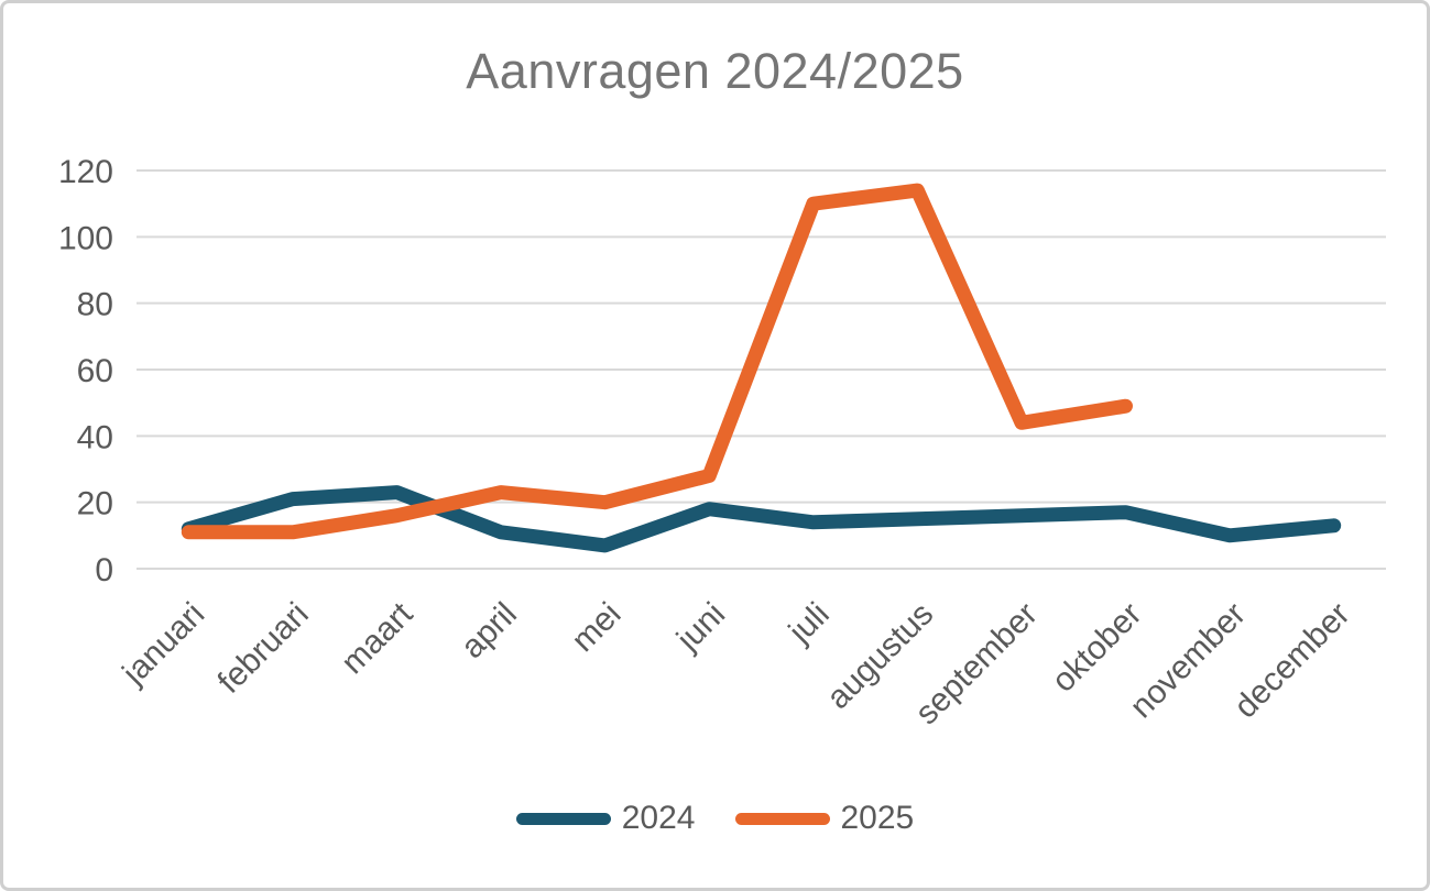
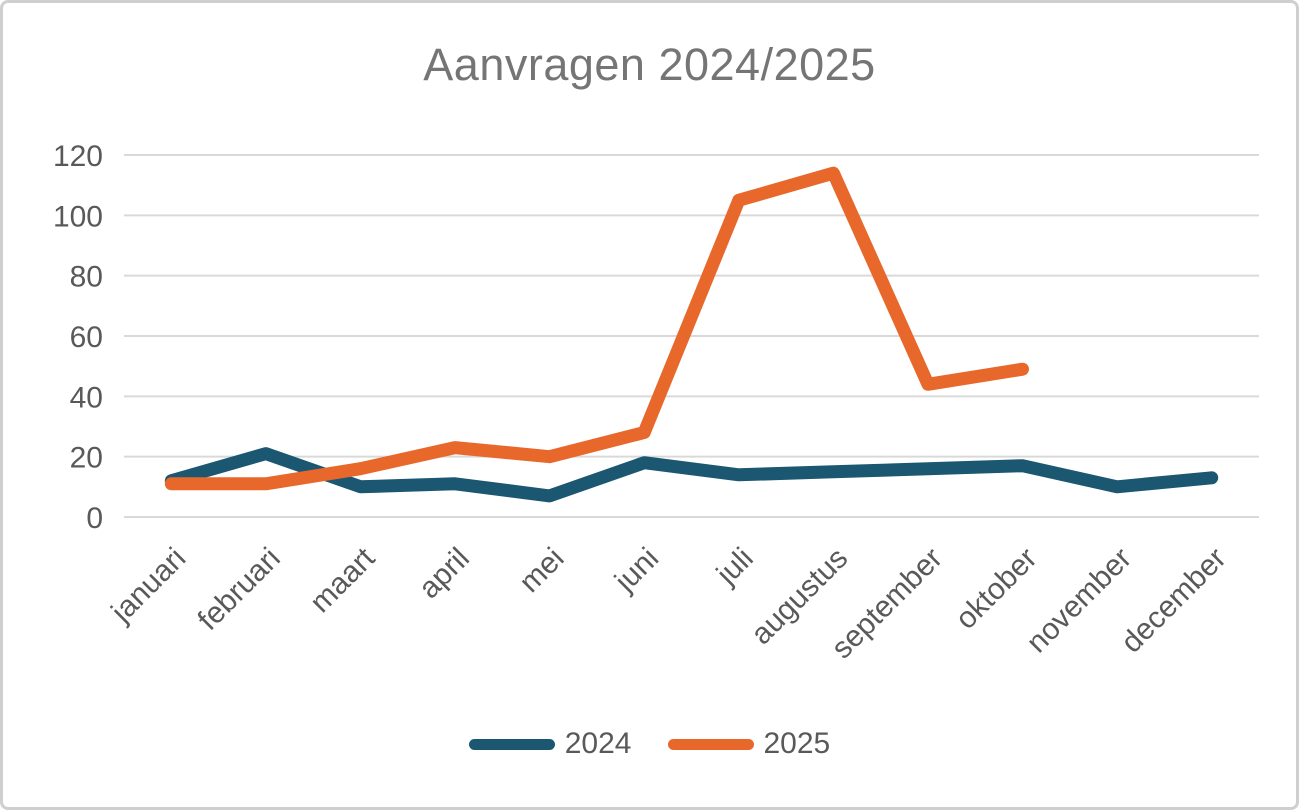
2024/maart: 23 -> 10
2025/juli: 110 -> 105
